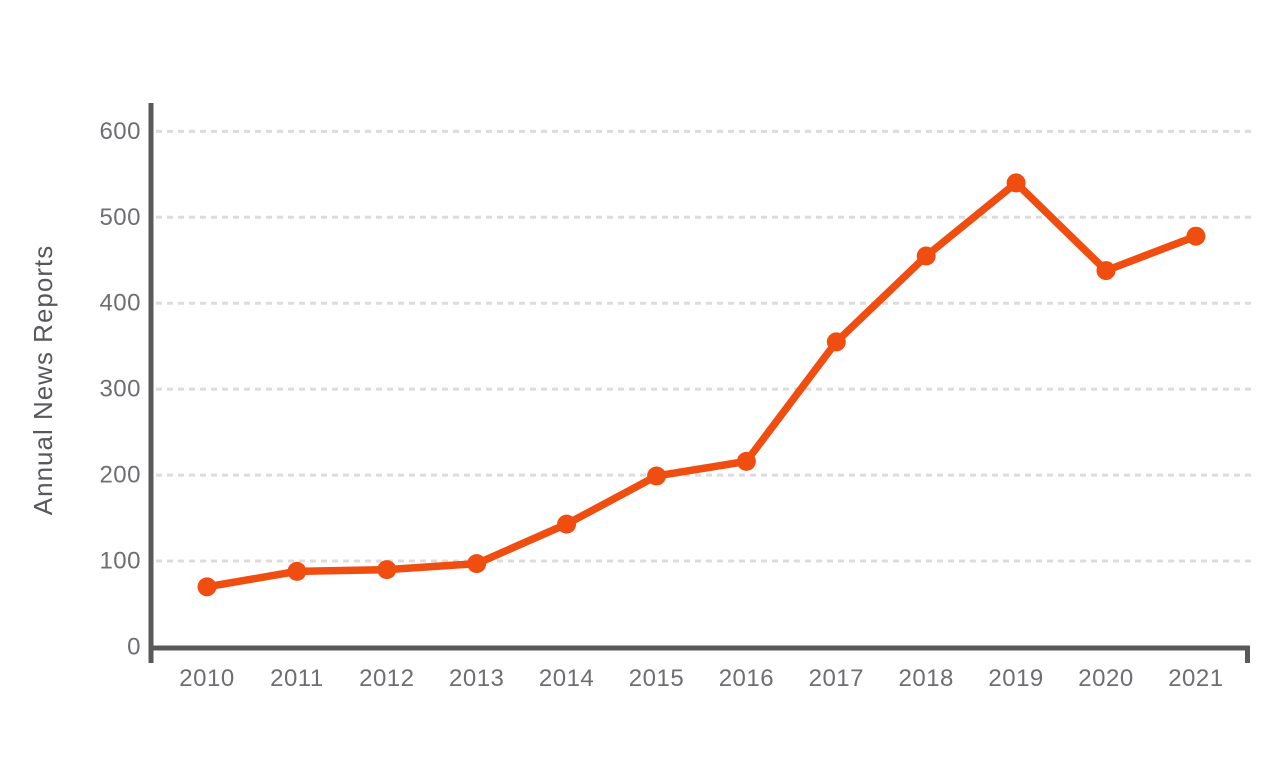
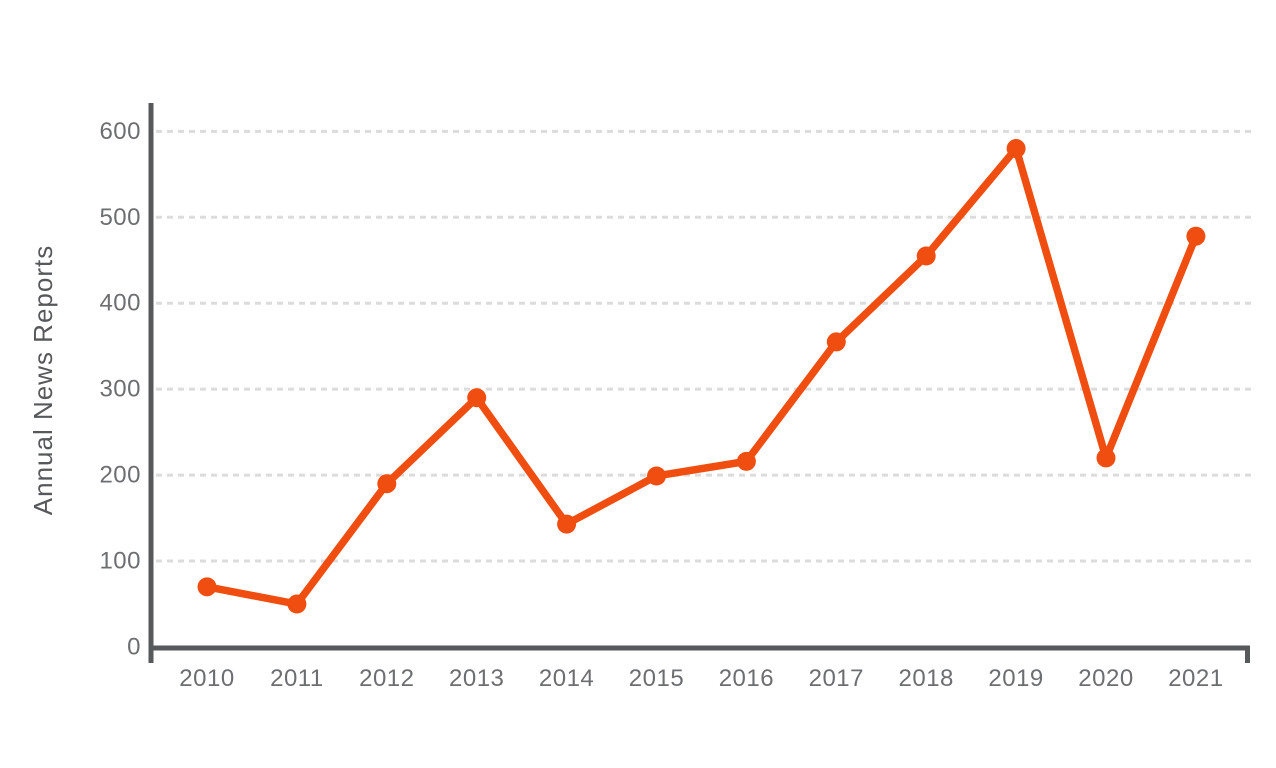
2011: 90 -> 50
2012: 90 -> 190
2013: 100 -> 290
2019: 540 -> 580
2020: 440 -> 220
